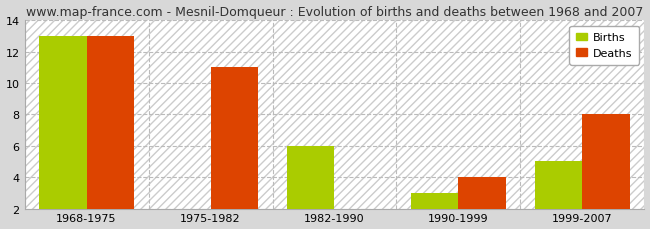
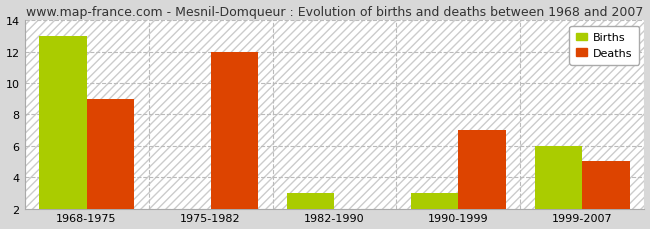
Deaths/1968-1975: 13 -> 9
Deaths/1975-1982: 11 -> 12
Births/1982-1990: 6 -> 3
Deaths/1990-1999: 4 -> 7
Births/1999-2007: 5 -> 6
Deaths/1999-2007: 8 -> 5
